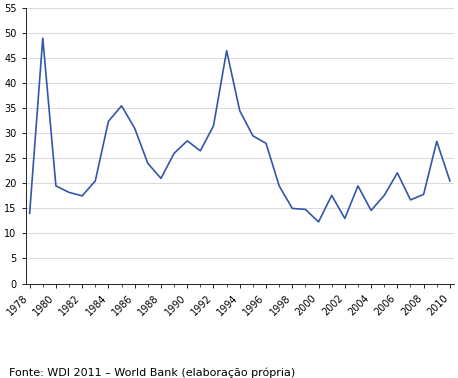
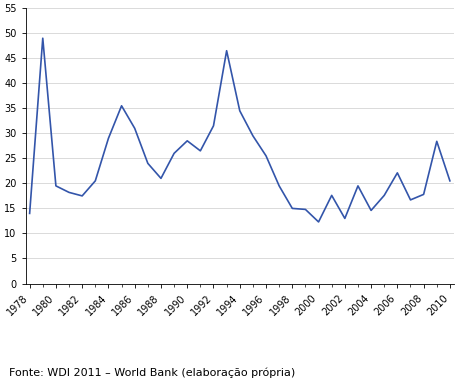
1984: 32.4 -> 29.0
1996: 28.0 -> 25.5
